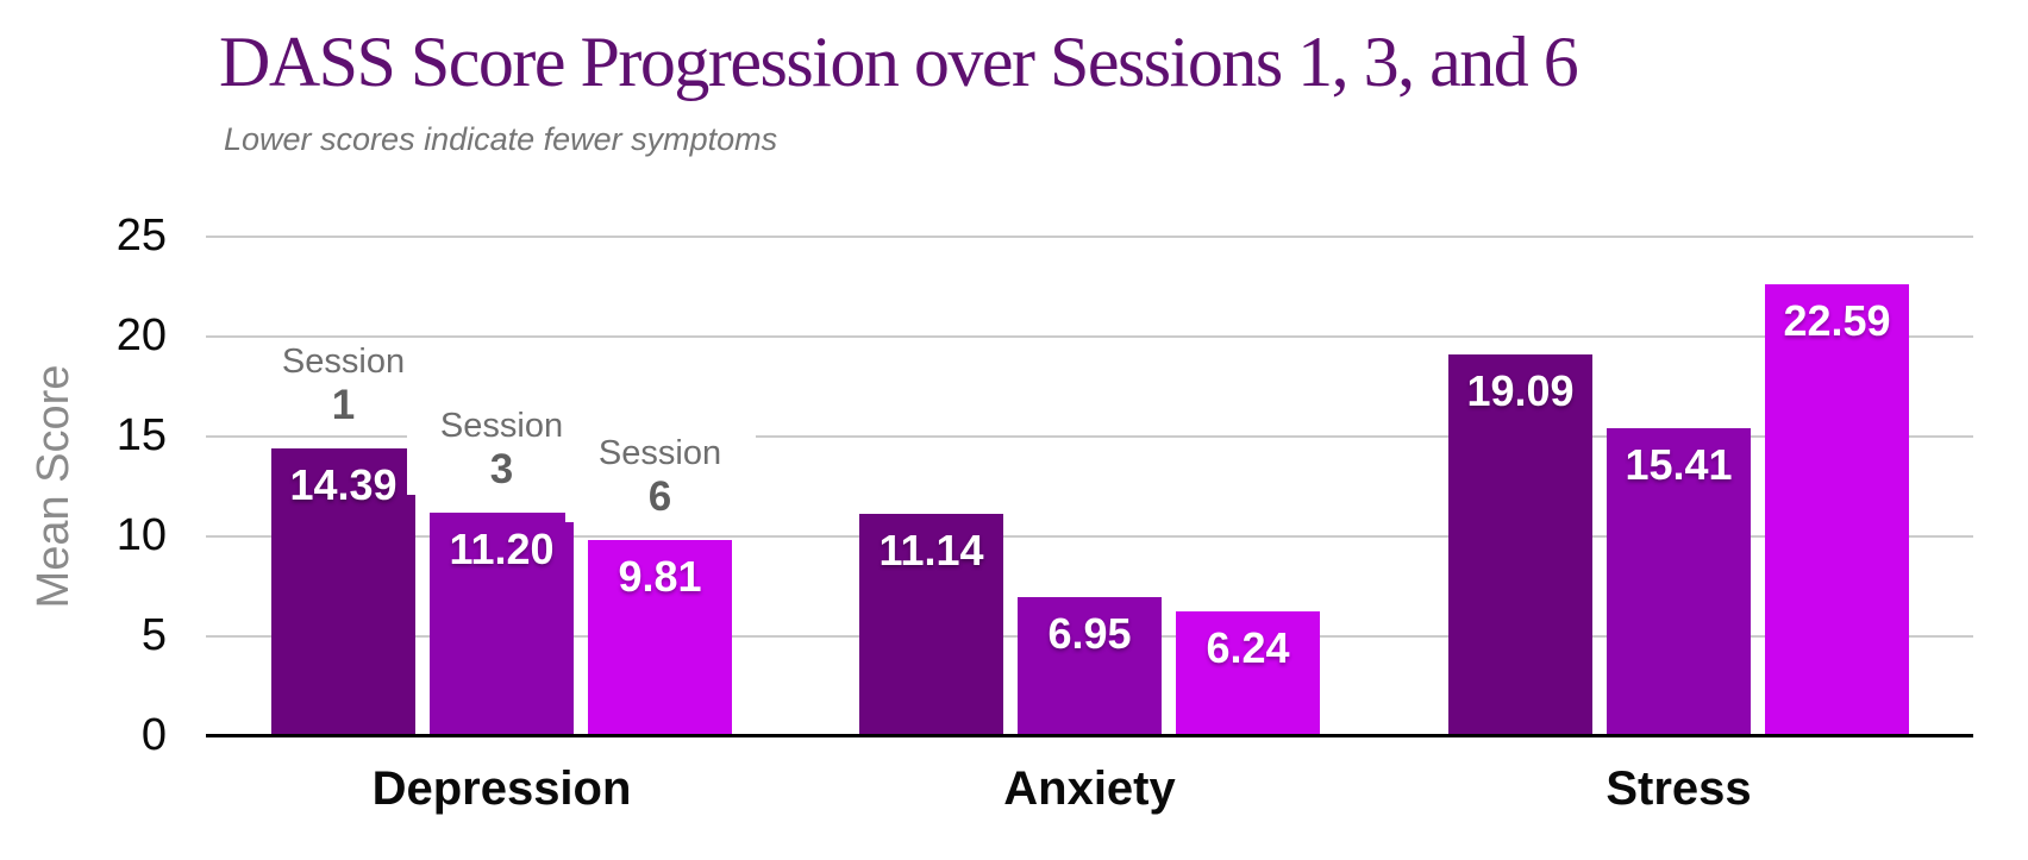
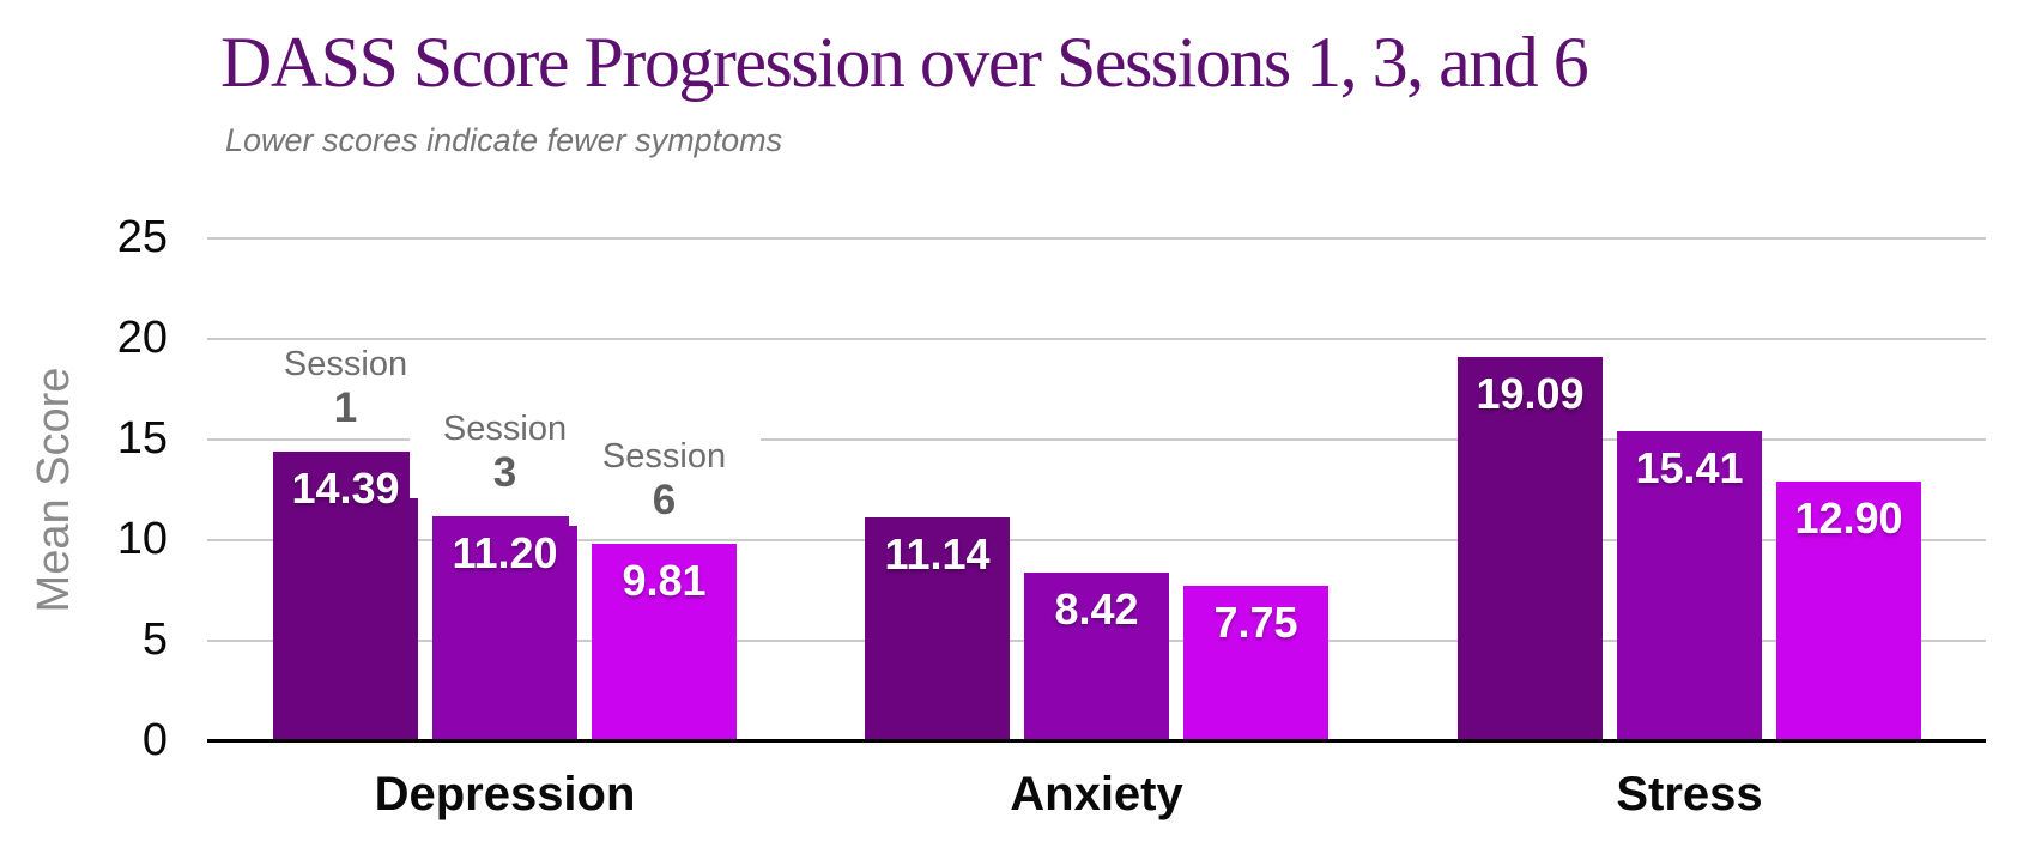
Session 3/Anxiety: 6.95 -> 8.42
Session 6/Anxiety: 6.24 -> 7.75
Session 6/Stress: 22.59 -> 12.90
